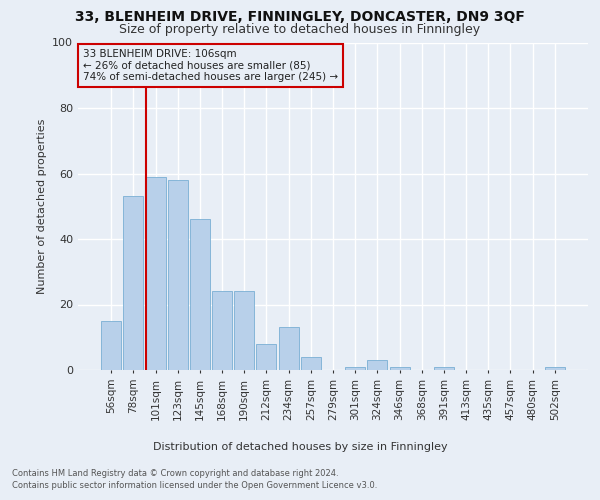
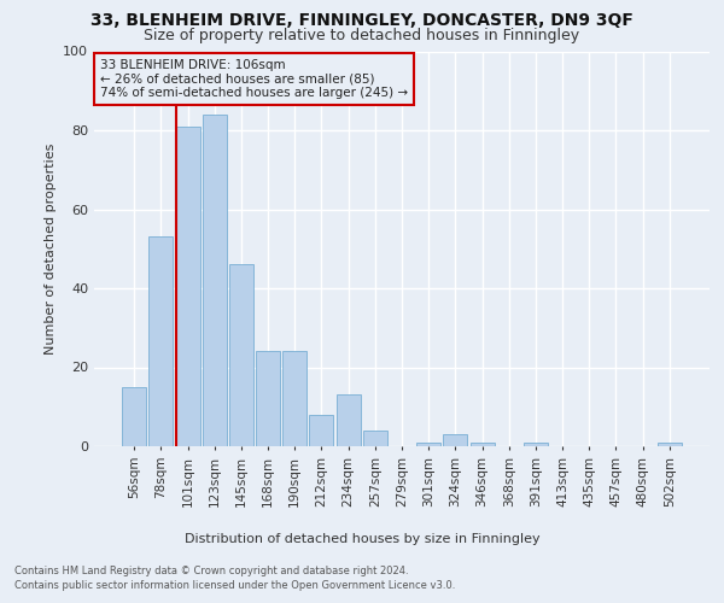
101sqm: 59 -> 81
123sqm: 58 -> 84
